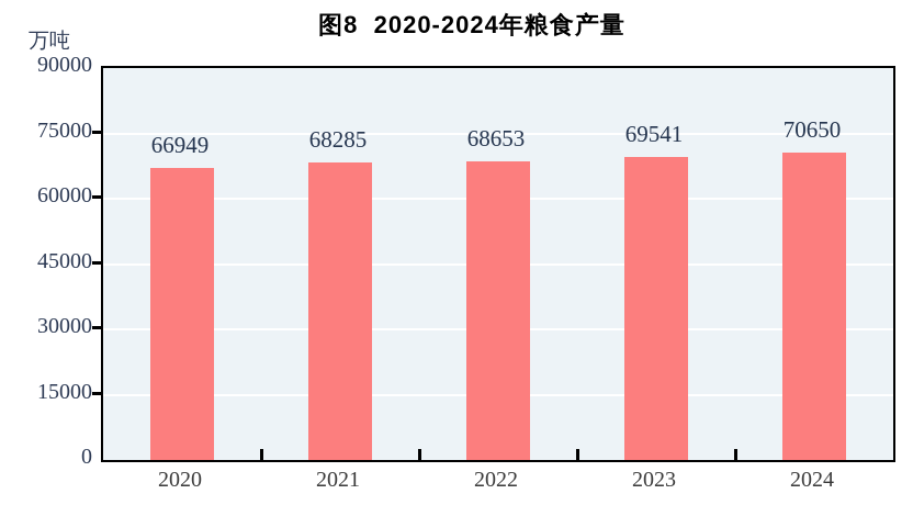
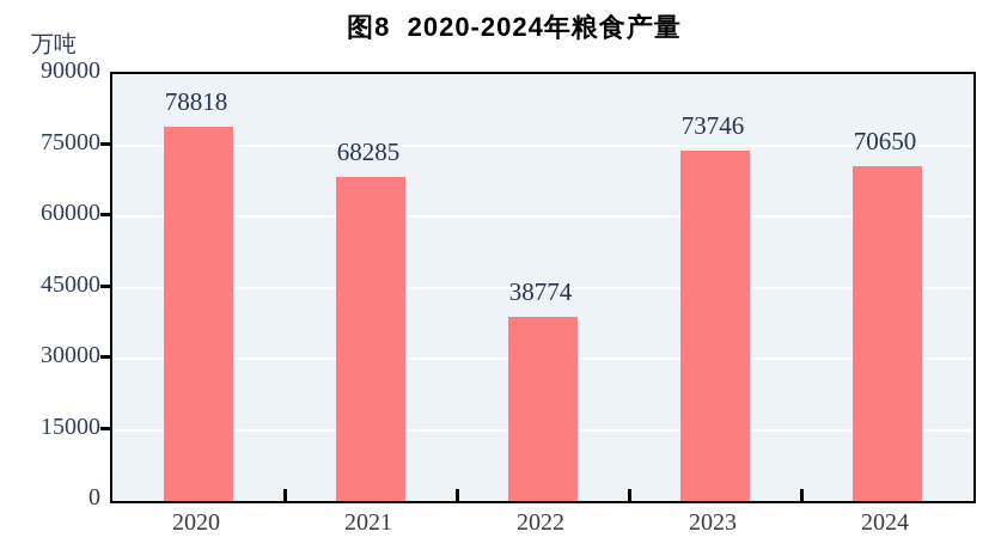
2020: 66949 -> 78818
2022: 68653 -> 38774
2023: 69541 -> 73746
